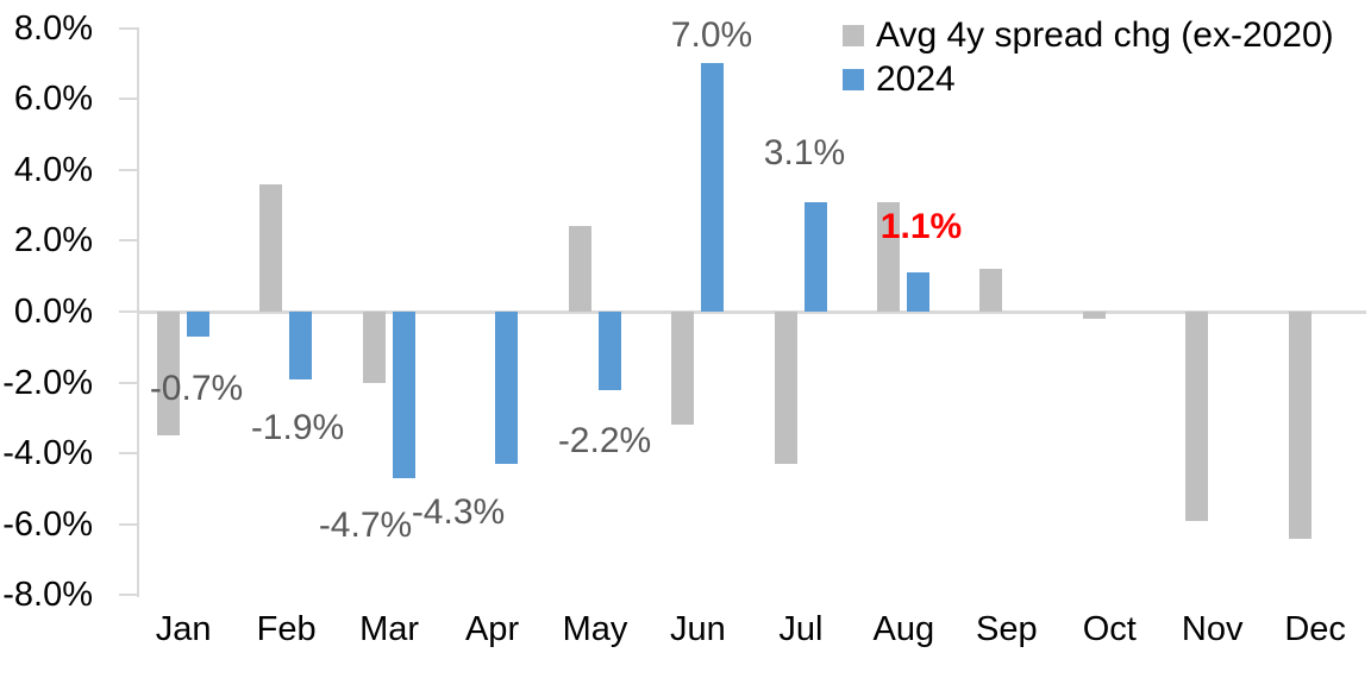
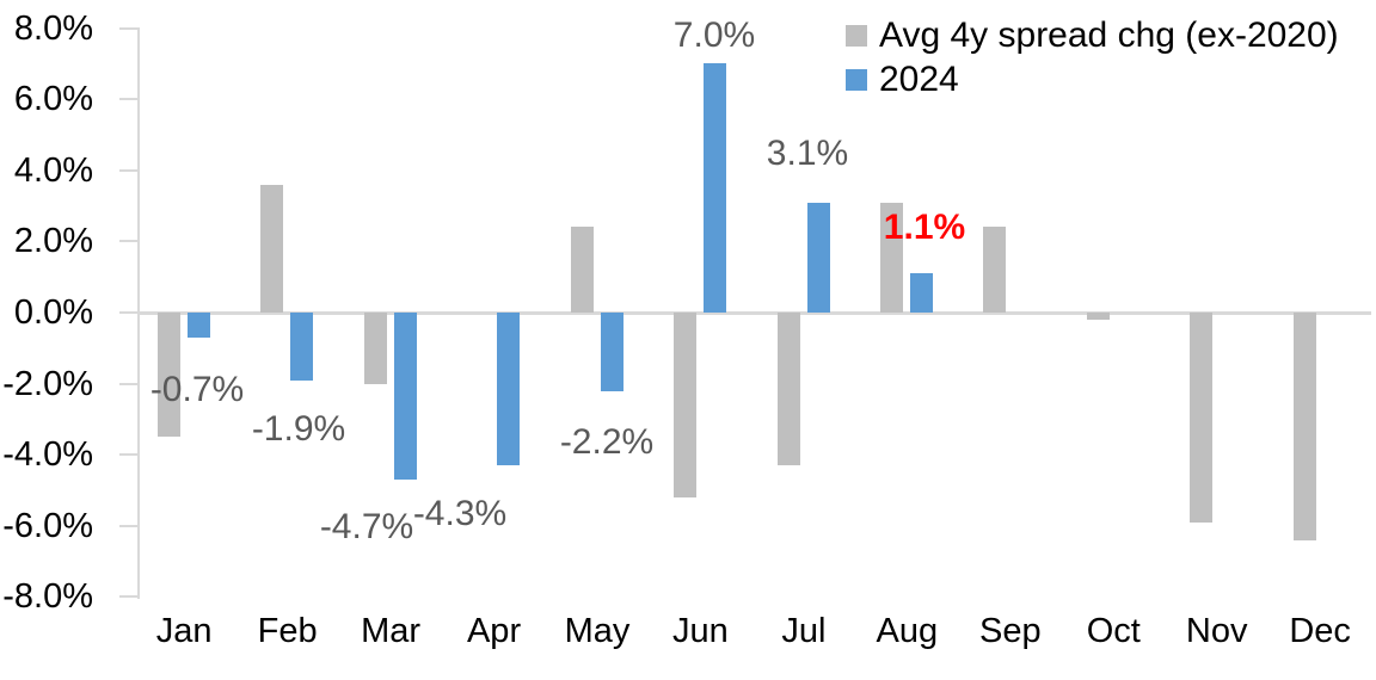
Avg 4y spread chg (ex-2020)/Jun: -3.2% -> -5.2%
Avg 4y spread chg (ex-2020)/Sep: 1.2% -> 2.4%
